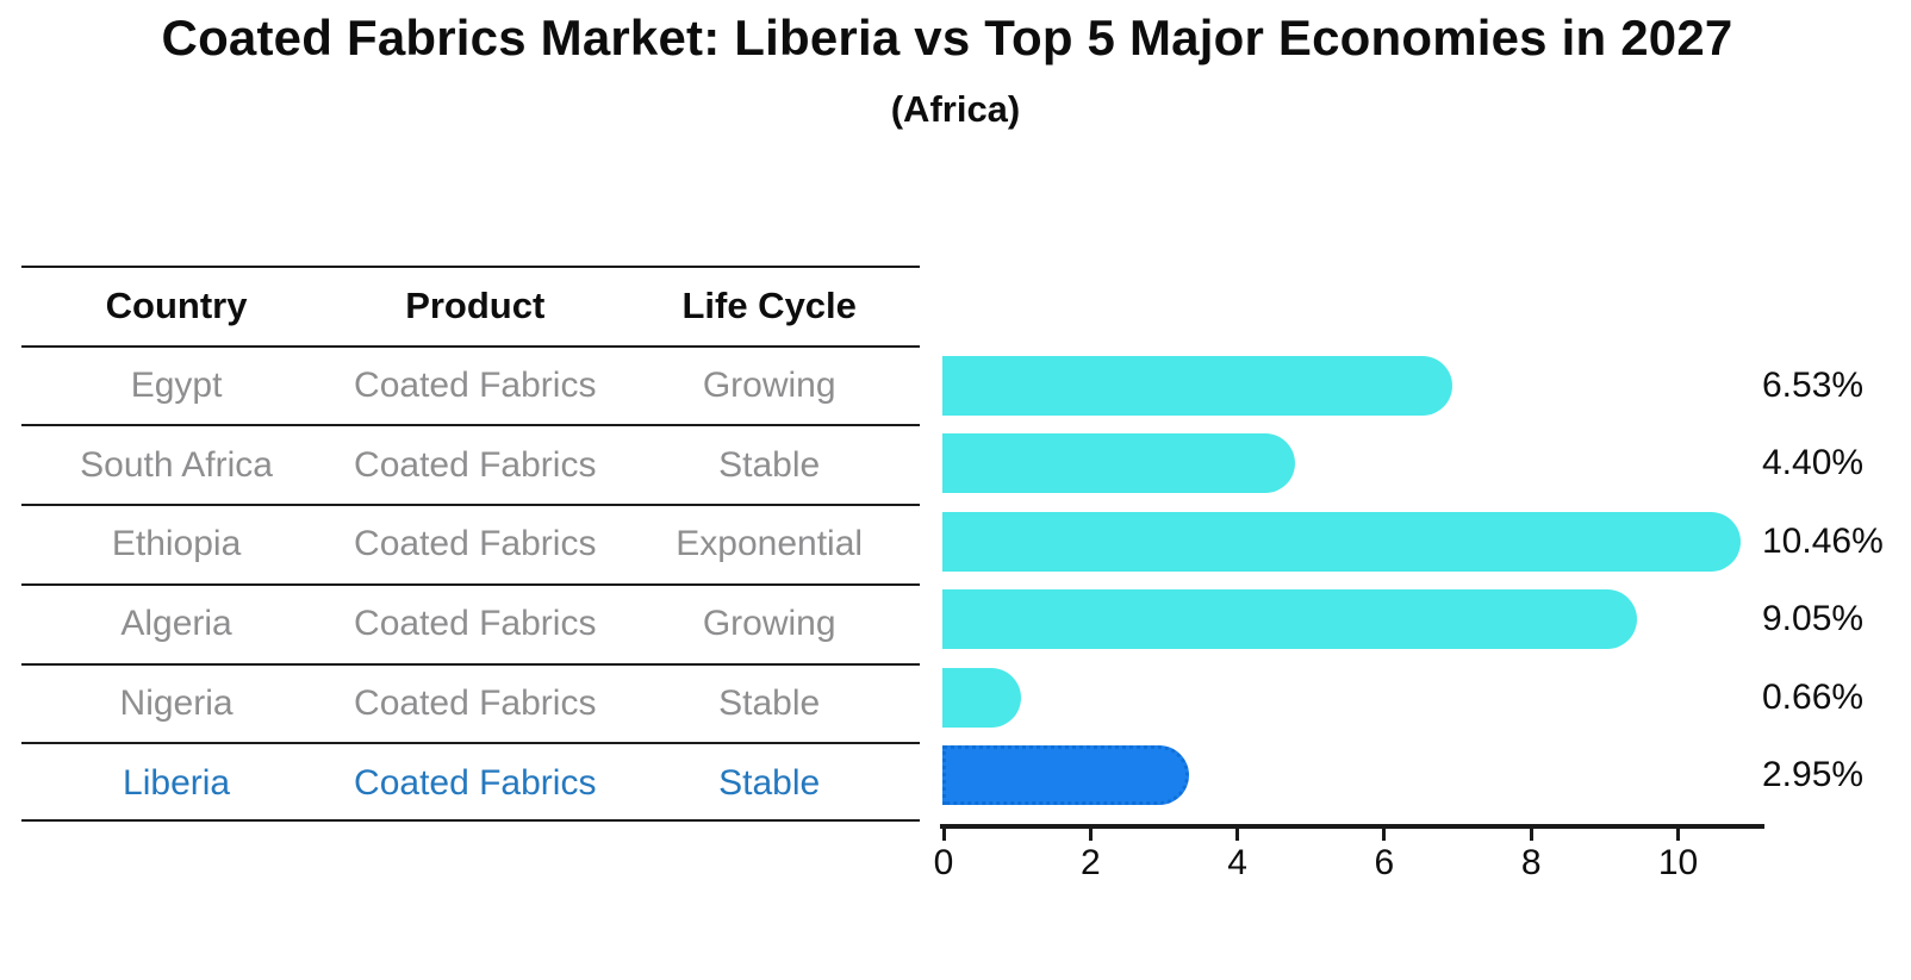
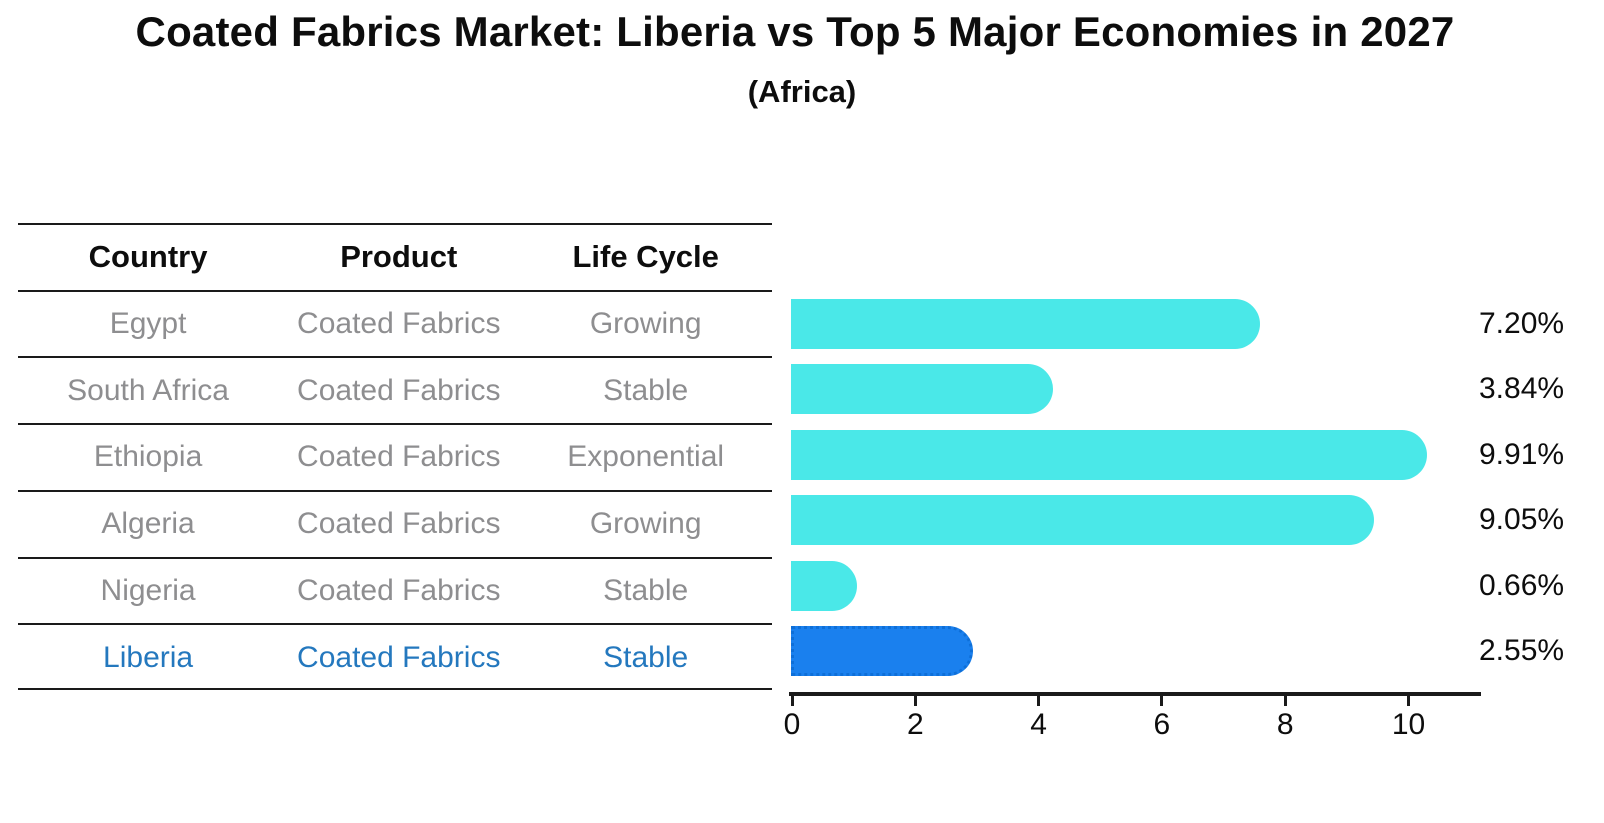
Egypt: 6.53% -> 7.20%
South Africa: 4.40% -> 3.84%
Ethiopia: 10.46% -> 9.91%
Liberia: 2.95% -> 2.55%
